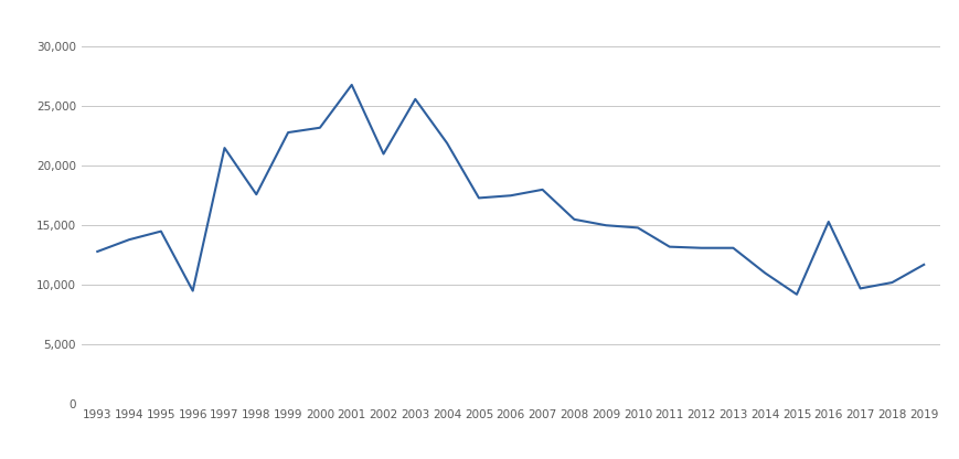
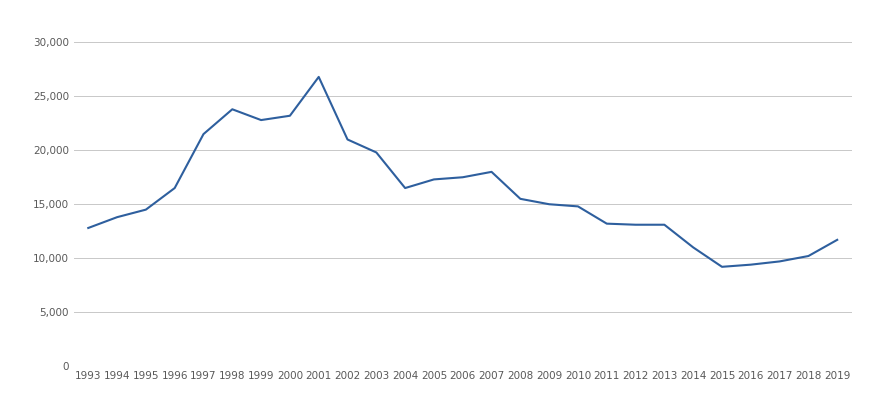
1996: 9,500 -> 16,500
1998: 17,600 -> 23,800
2003: 25,600 -> 19,800
2004: 21,900 -> 16,500
2016: 15,300 -> 9,400
